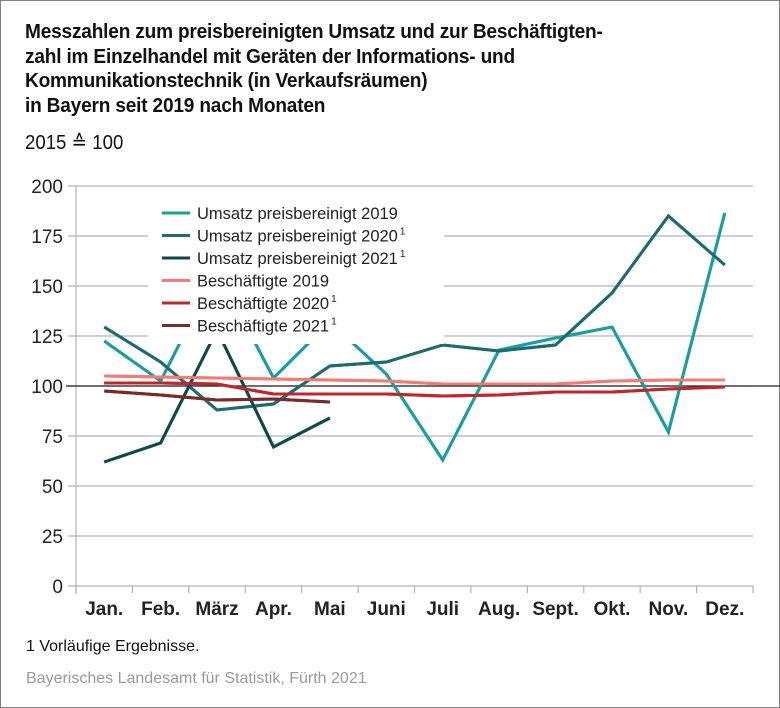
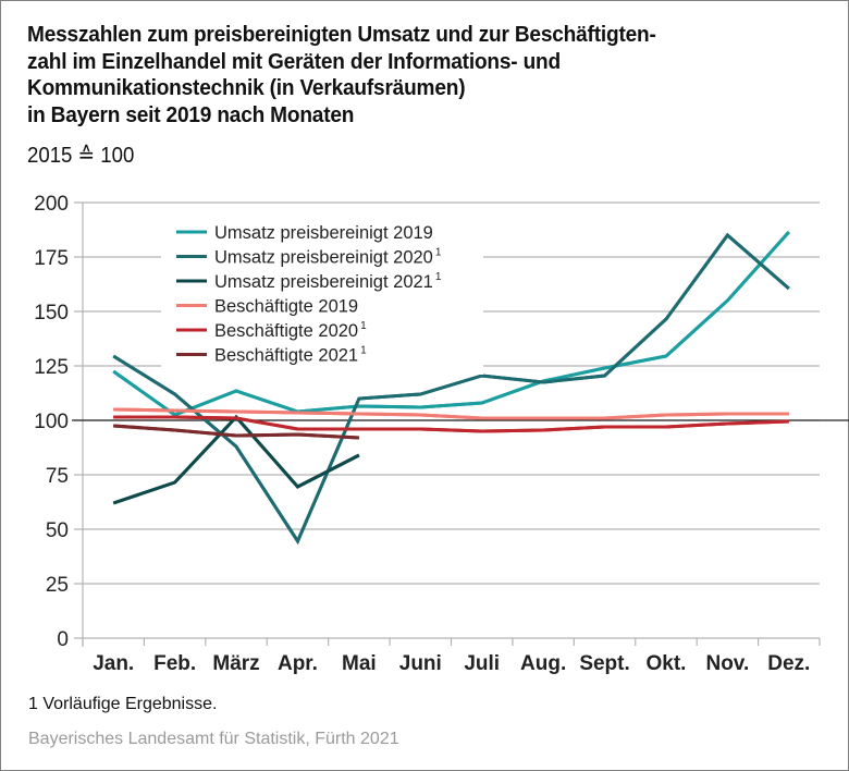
Umsatz preisbereinigt 2019/März: 158 -> 114
Umsatz preisbereinigt 2021/März: 128 -> 102
Umsatz preisbereinigt 2020/Apr.: 91 -> 44
Umsatz preisbereinigt 2019/Mai: 132 -> 106
Umsatz preisbereinigt 2019/Juli: 63 -> 108
Umsatz preisbereinigt 2019/Nov.: 77 -> 155
